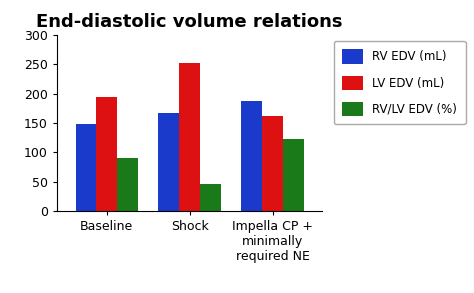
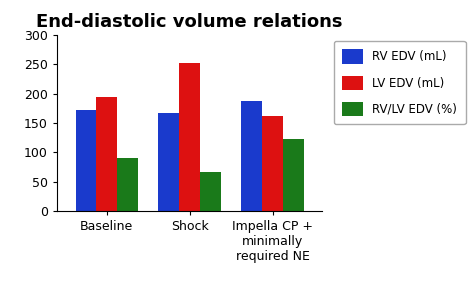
RV EDV (mL)/Baseline: 148 -> 172
RV/LV EDV (%)/Shock: 46 -> 67
